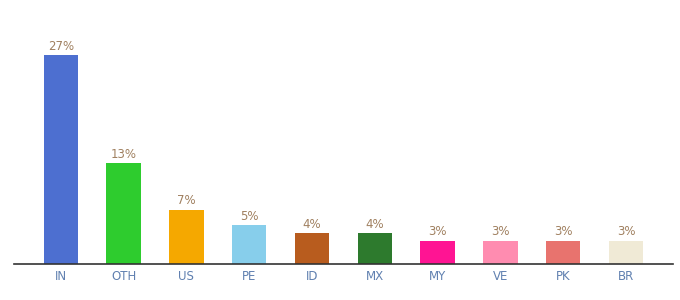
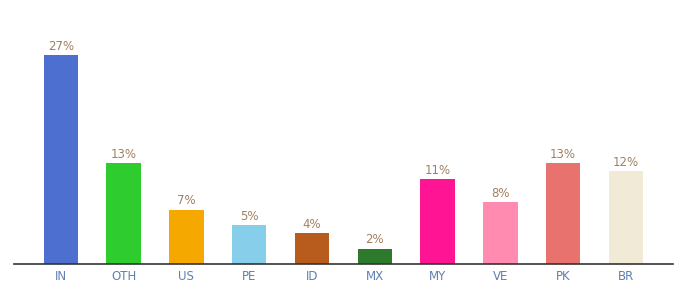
MX: 4% -> 2%
MY: 3% -> 11%
VE: 3% -> 8%
PK: 3% -> 13%
BR: 3% -> 12%
